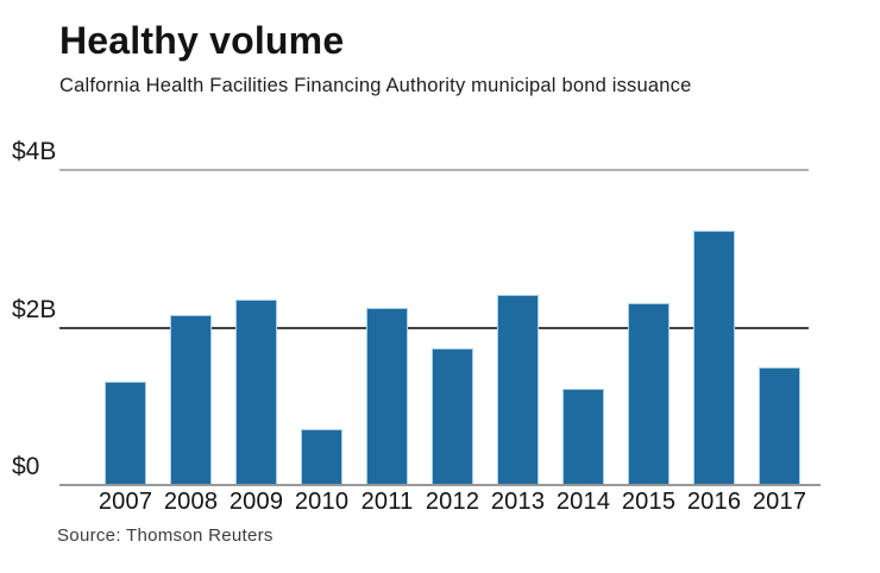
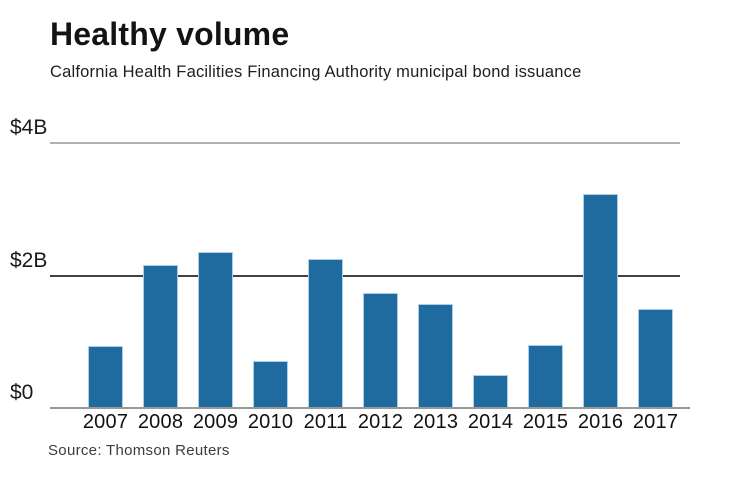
2007: $1.3B -> $0.9B
2013: $2.4B -> $1.6B
2014: $1.2B -> $0.5B
2015: $2.3B -> $0.9B
